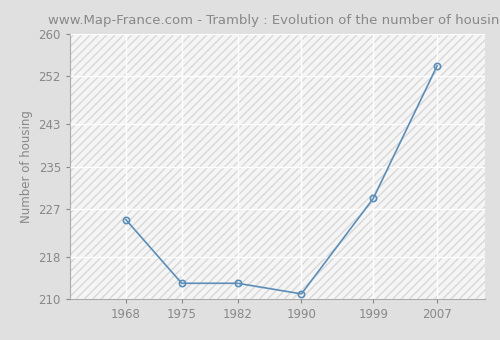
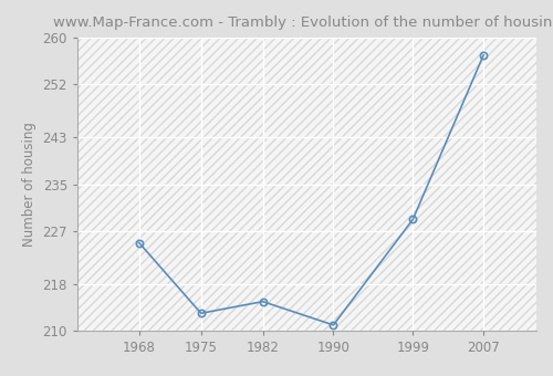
1982: 213 -> 215
2007: 254 -> 257
